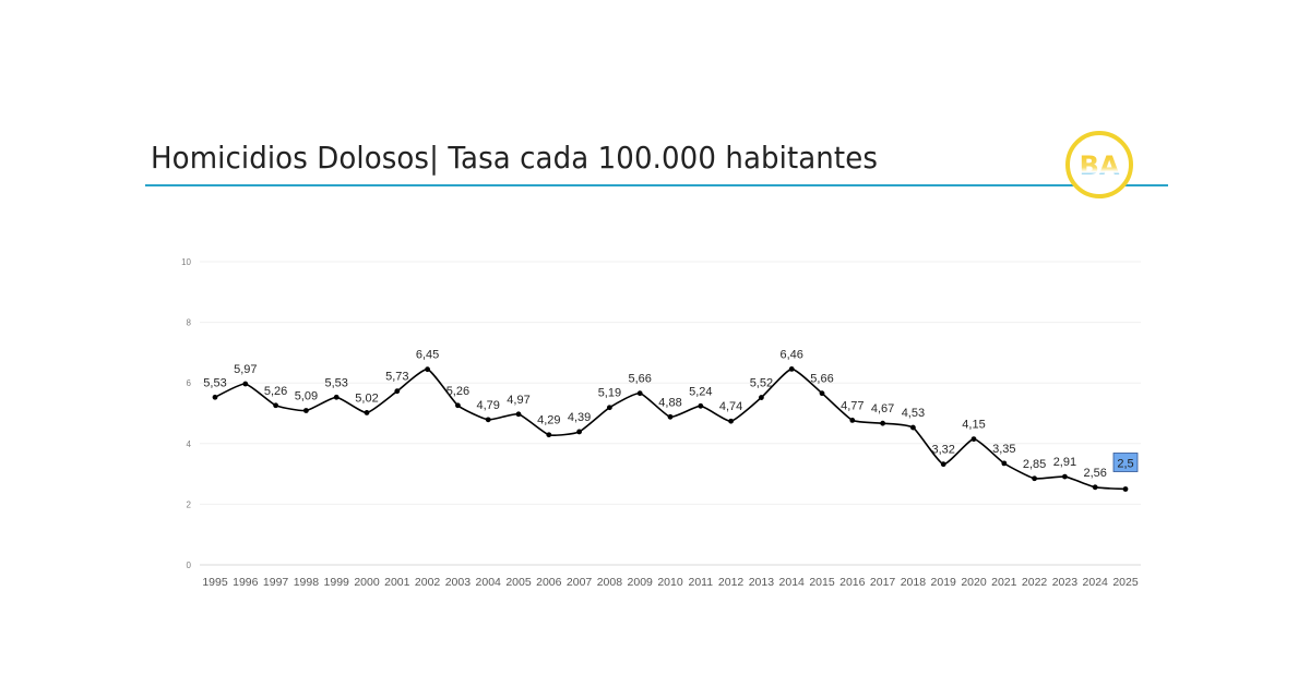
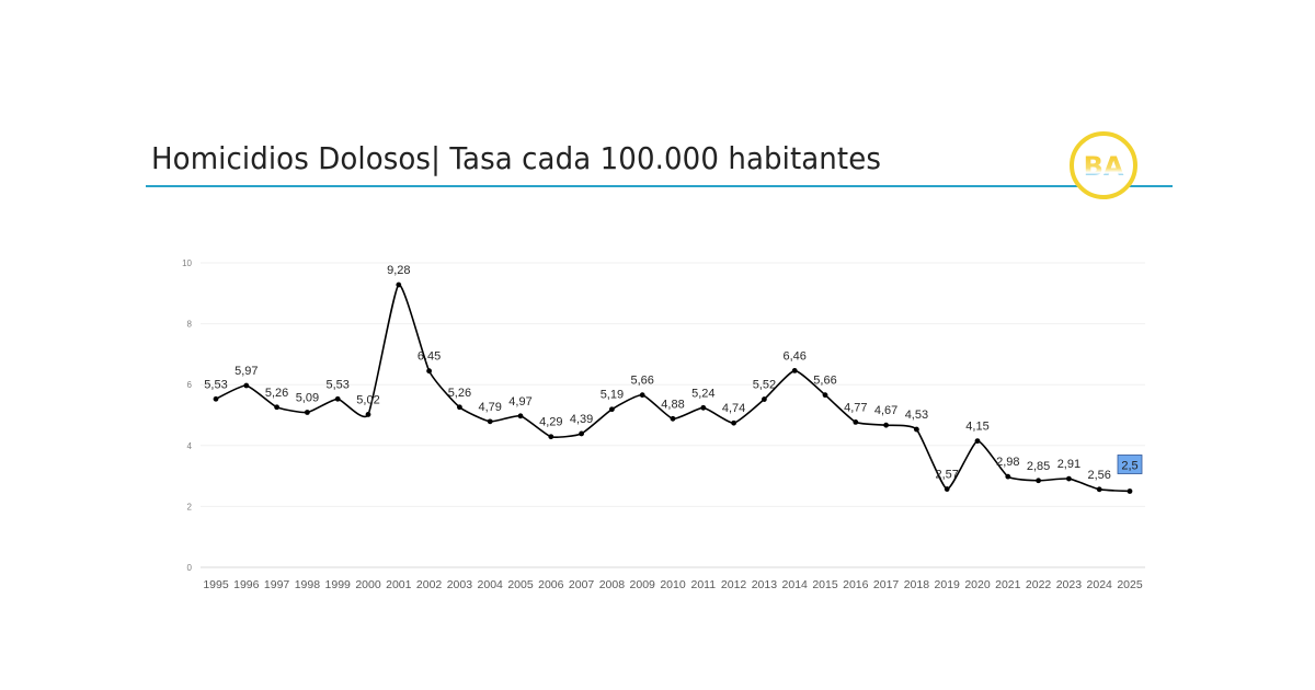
2001: 5,73 -> 9,28
2019: 3,32 -> 2,57
2021: 3,35 -> 2,98
